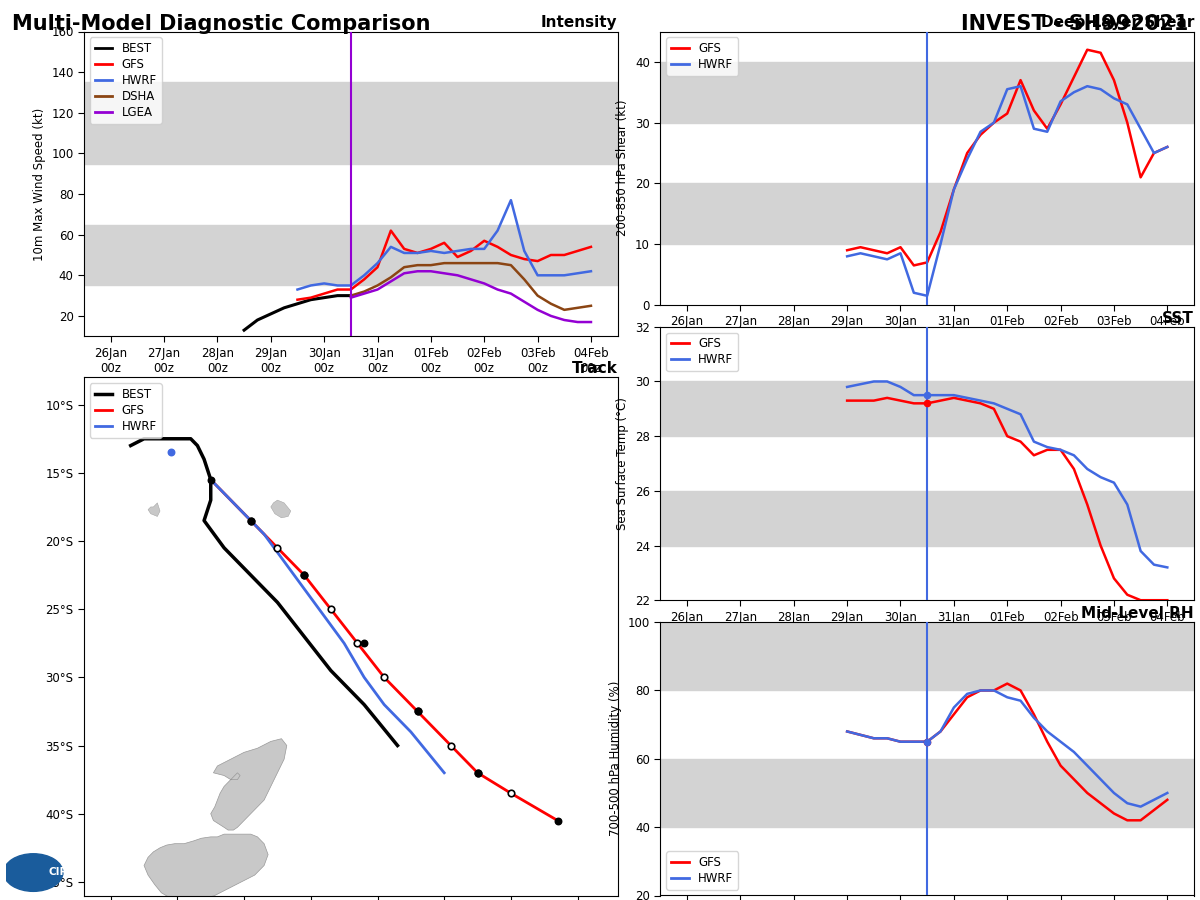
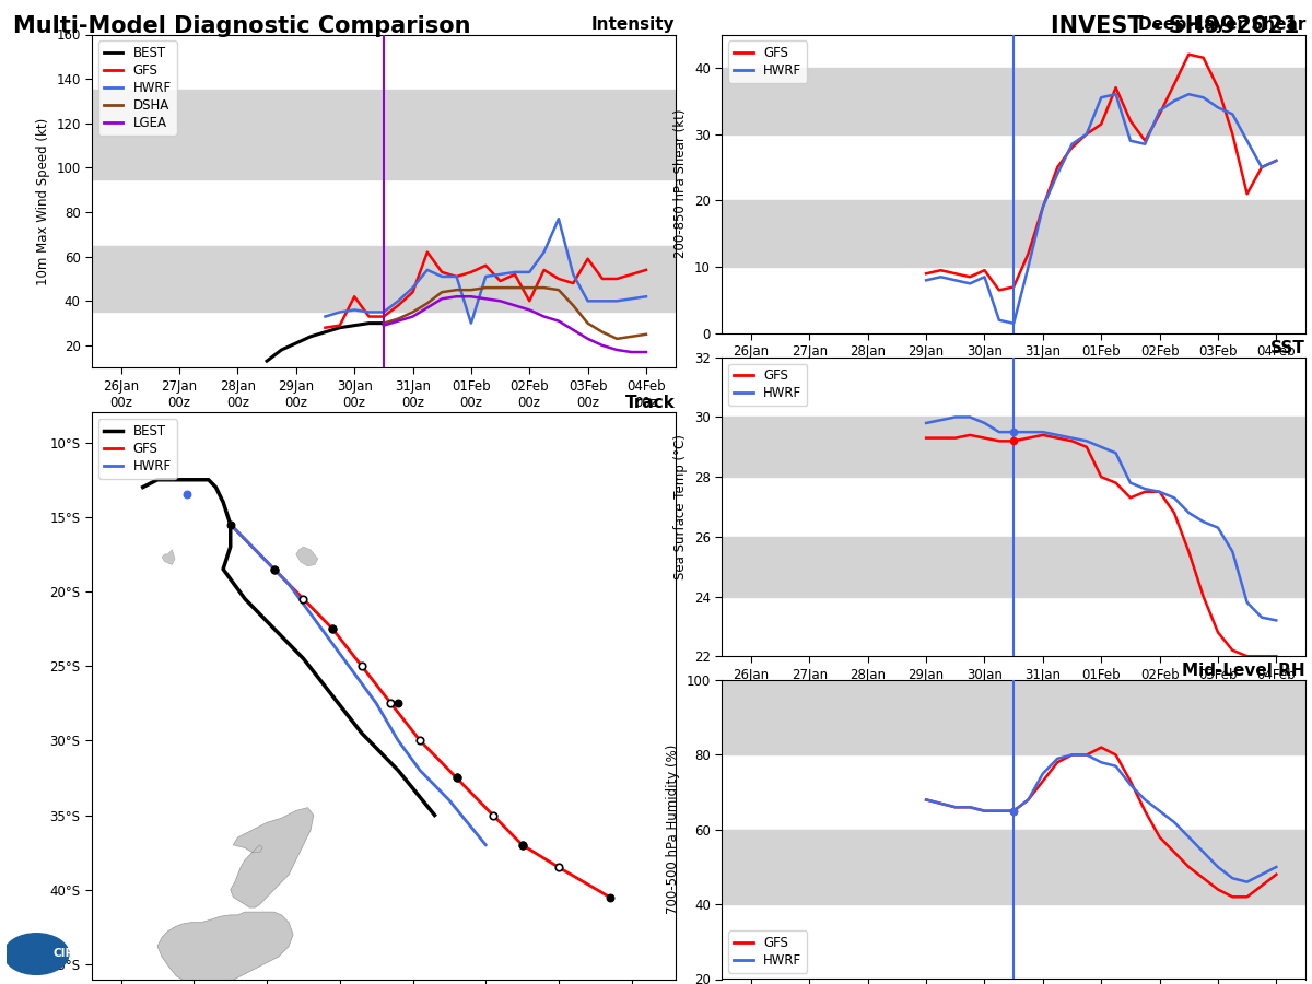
Intensity/GFS/30Jan 00z: 31 -> 42
Intensity/HWRF/01Feb 00z: 52 -> 30
Intensity/GFS/02Feb 00z: 57 -> 40
Intensity/GFS/03Feb 00z: 47 -> 59
